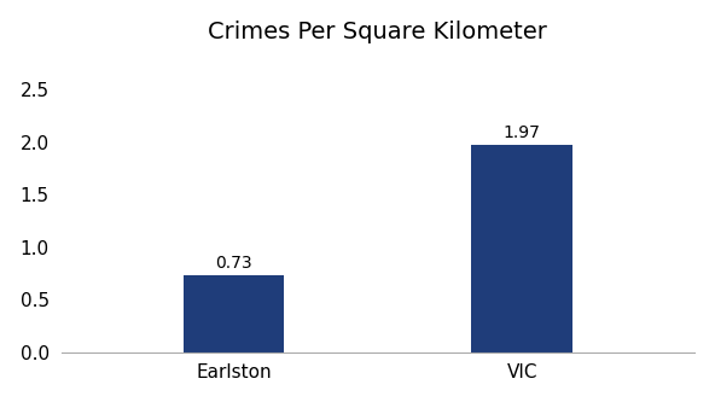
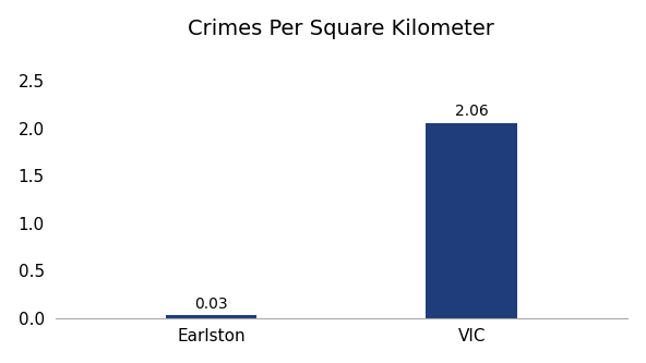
Earlston: 0.73 -> 0.03
VIC: 1.97 -> 2.06
